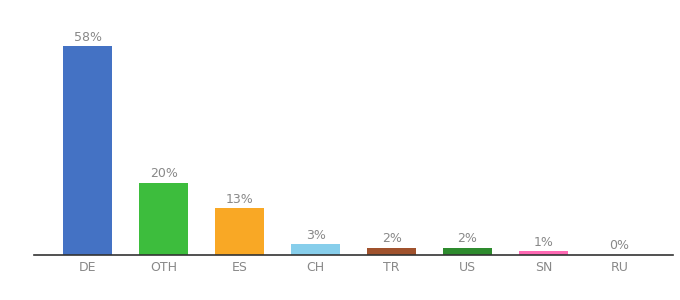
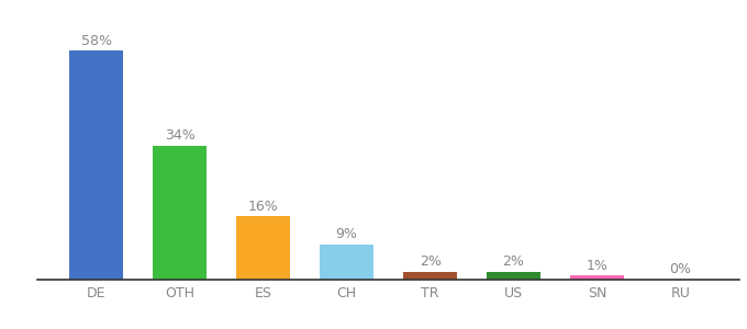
OTH: 20% -> 34%
ES: 13% -> 16%
CH: 3% -> 9%
